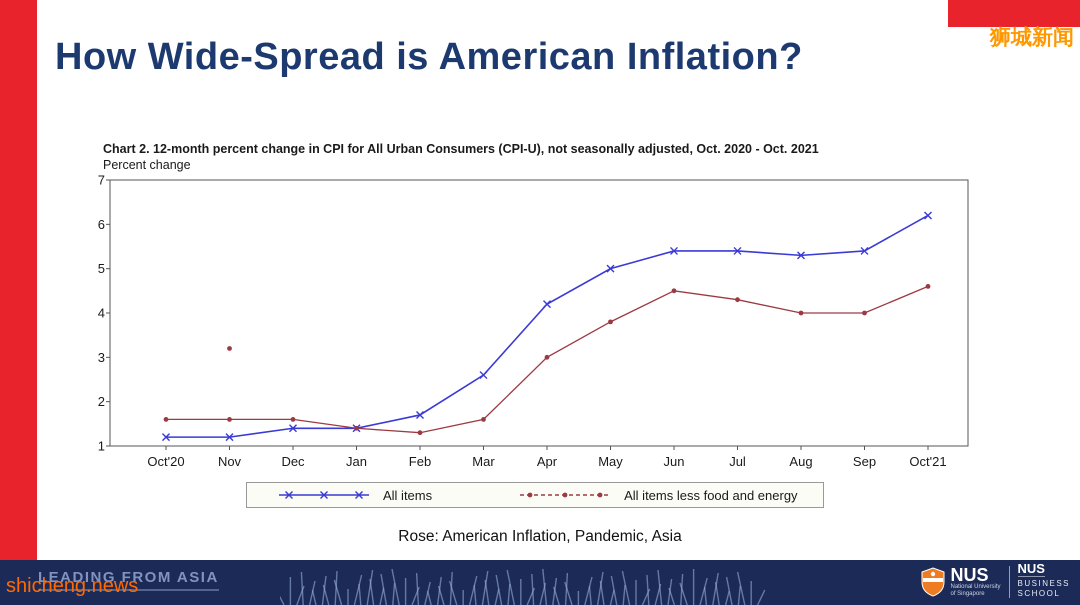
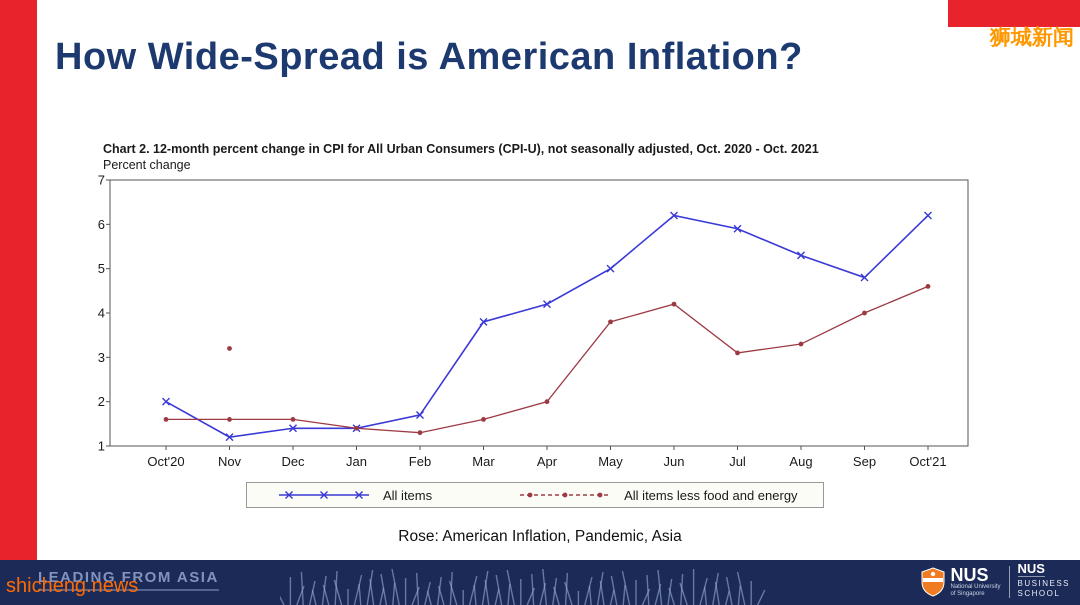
All items/Oct'20: 1.2 -> 2.0
All items/Mar: 2.6 -> 3.8
All items less food and energy/Apr: 3.0 -> 2.0
All items/Jun: 5.4 -> 6.2
All items less food and energy/Jun: 4.5 -> 4.2
All items/Jul: 5.4 -> 5.9
All items less food and energy/Jul: 4.3 -> 3.1
All items less food and energy/Aug: 4.0 -> 3.3
All items/Sep: 5.4 -> 4.8
